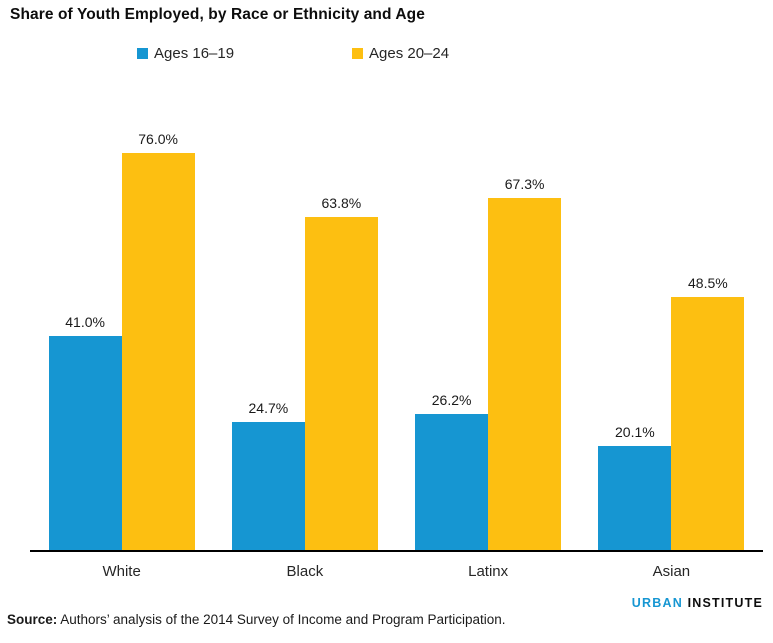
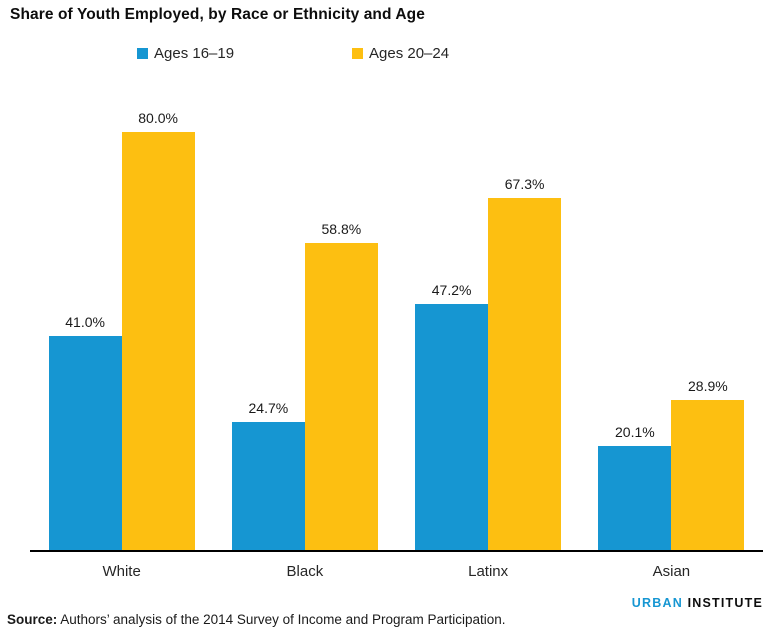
Ages 20–24/White: 76.0% -> 80.0%
Ages 20–24/Black: 63.8% -> 58.8%
Ages 16–19/Latinx: 26.2% -> 47.2%
Ages 20–24/Asian: 48.5% -> 28.9%
